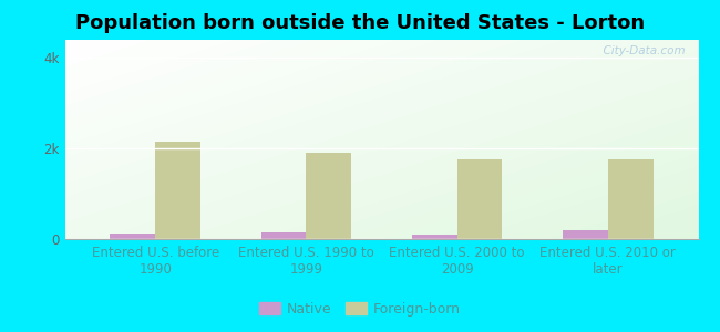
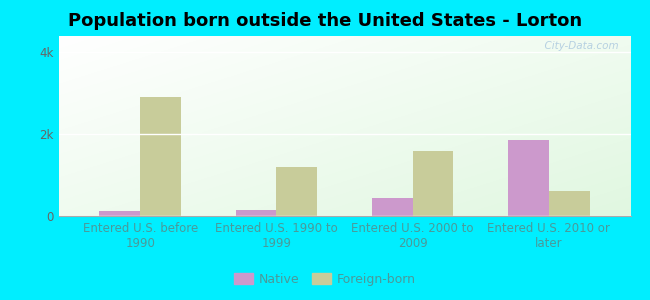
Foreign-born/Entered U.S. before 1990: 2.15k -> 2.90k
Foreign-born/Entered U.S. 1990 to 1999: 1.90k -> 1.20k
Native/Entered U.S. 2000 to 2009: 0.10k -> 0.45k
Foreign-born/Entered U.S. 2000 to 2009: 1.75k -> 1.60k
Native/Entered U.S. 2010 or later: 0.20k -> 1.85k
Foreign-born/Entered U.S. 2010 or later: 1.75k -> 0.60k
